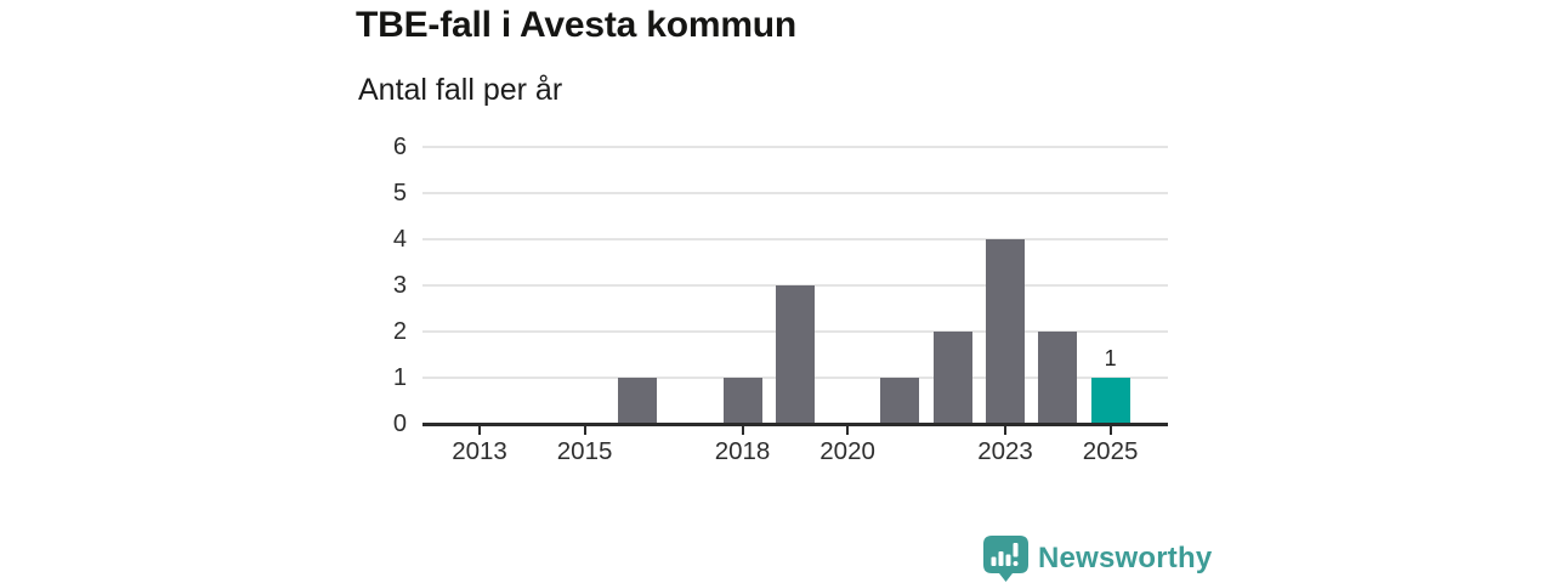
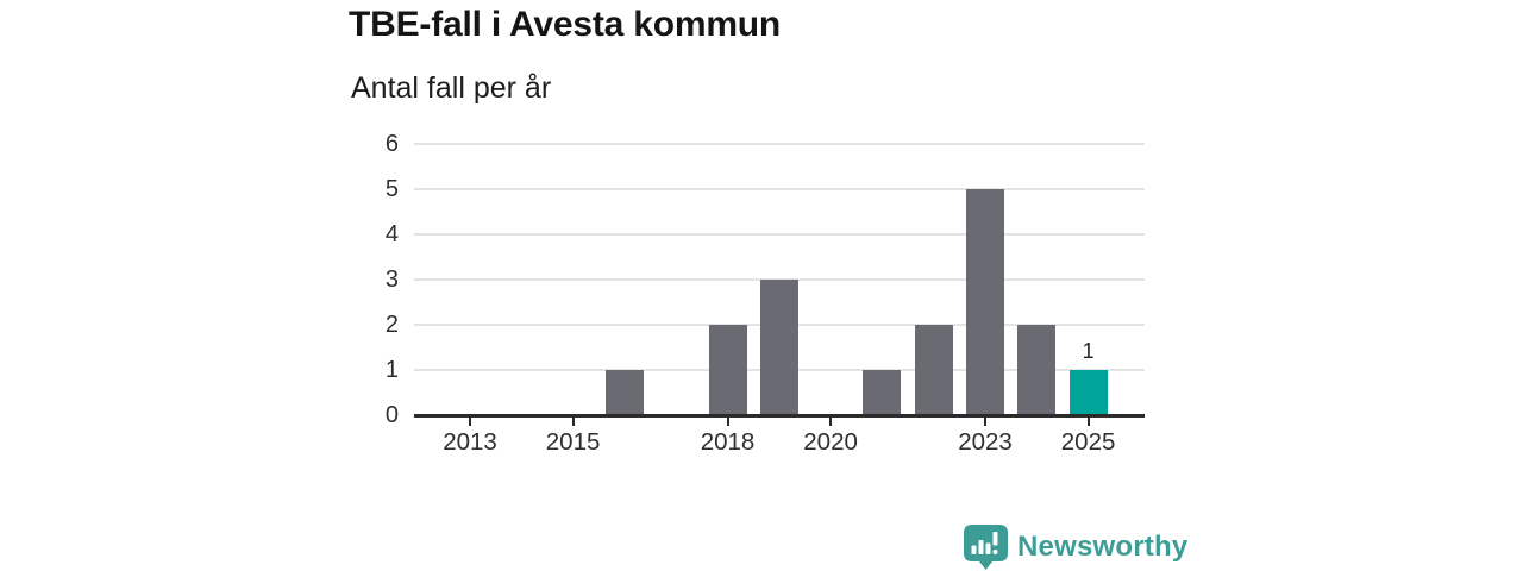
2018: 1 -> 2
2023: 4 -> 5
